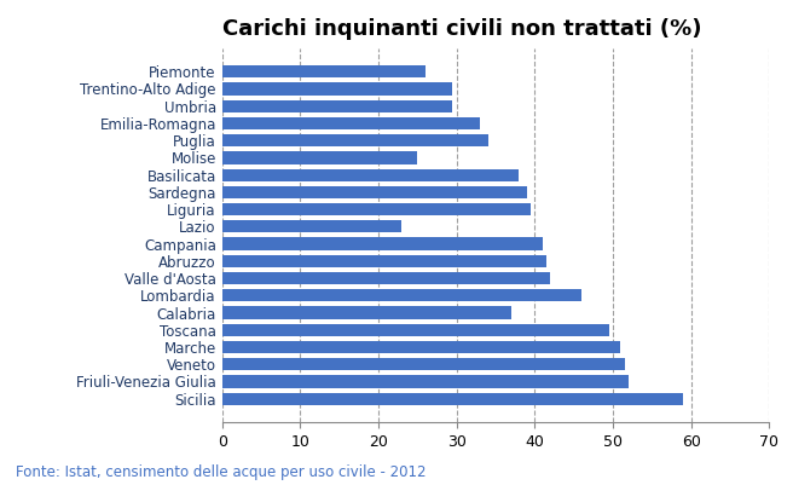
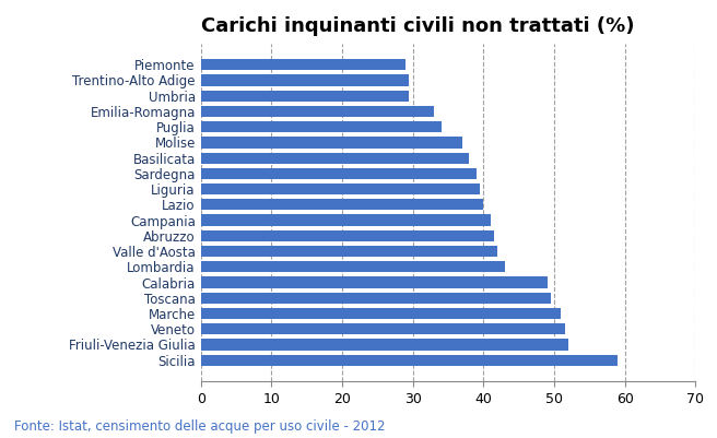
Piemonte: 26.0 -> 29.0
Molise: 25.0 -> 37.0
Lazio: 23.0 -> 40.0
Lombardia: 46.0 -> 43.0
Calabria: 37.0 -> 49.0
